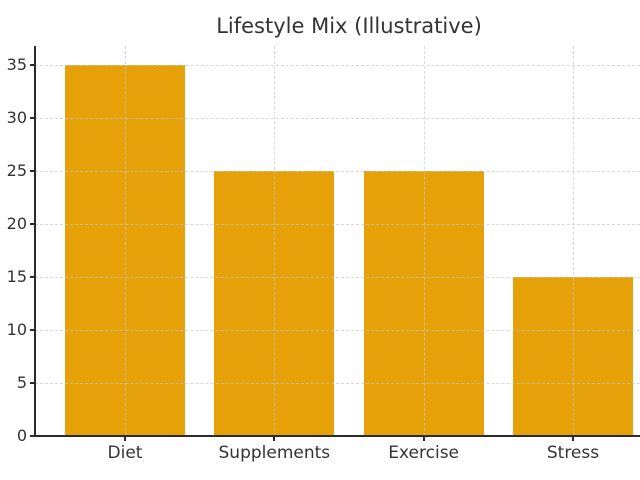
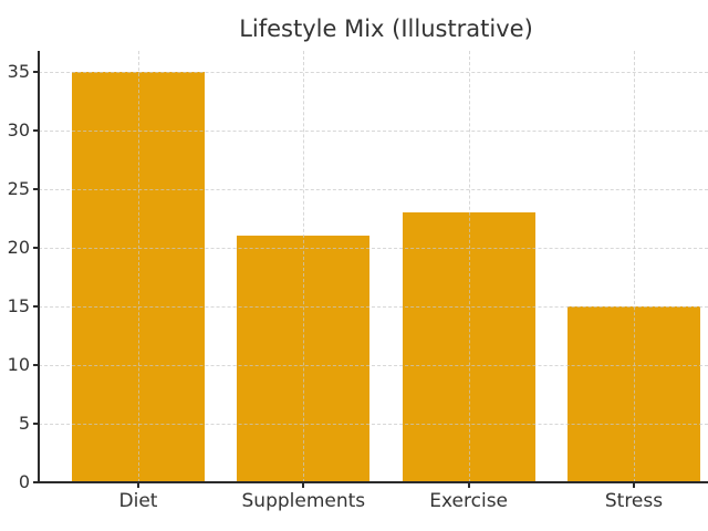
Supplements: 25 -> 21
Exercise: 25 -> 23
